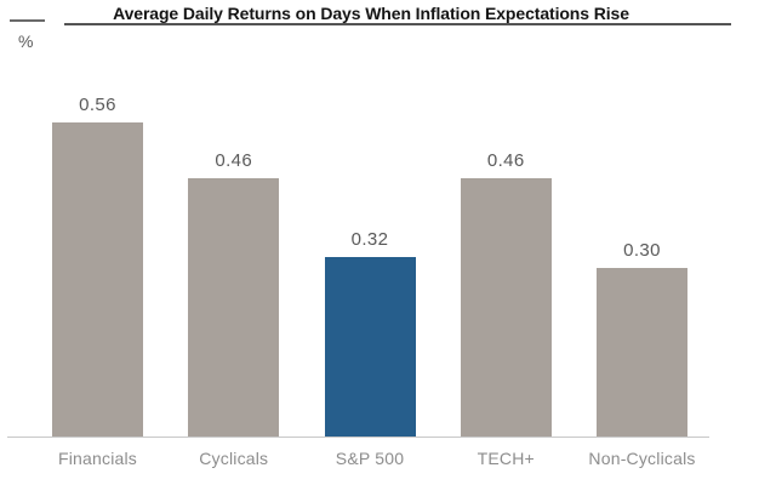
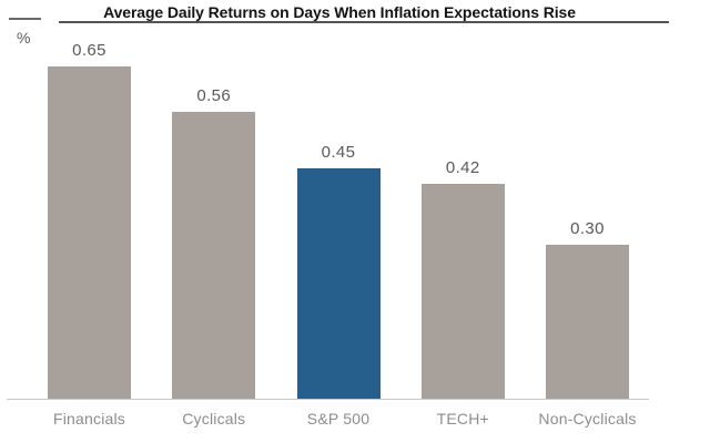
Financials: 0.56 -> 0.65
Cyclicals: 0.46 -> 0.56
S&P 500: 0.32 -> 0.45
TECH+: 0.46 -> 0.42
